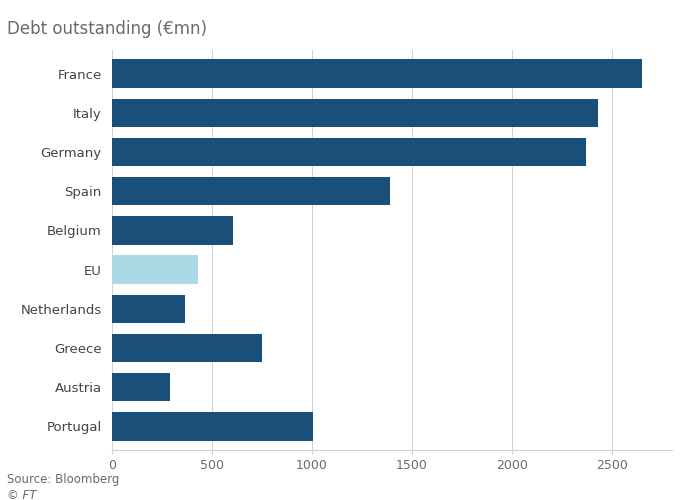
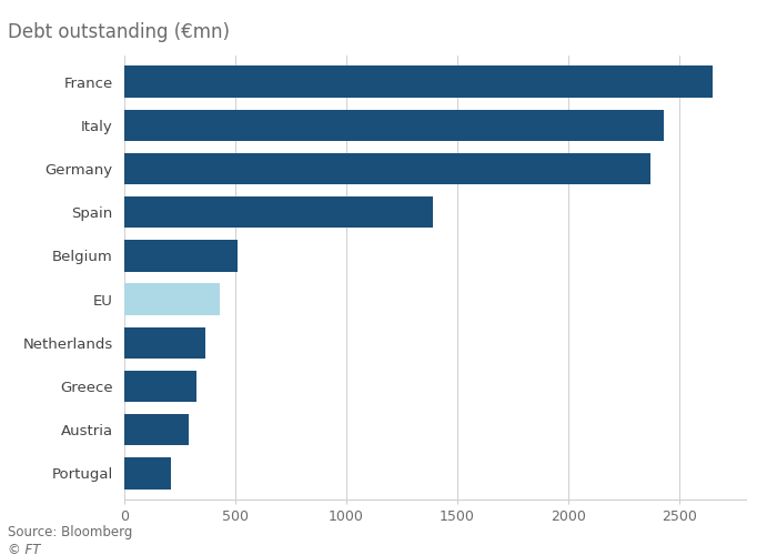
Belgium: 605 -> 510
Greece: 750 -> 325
Portugal: 1005 -> 210
